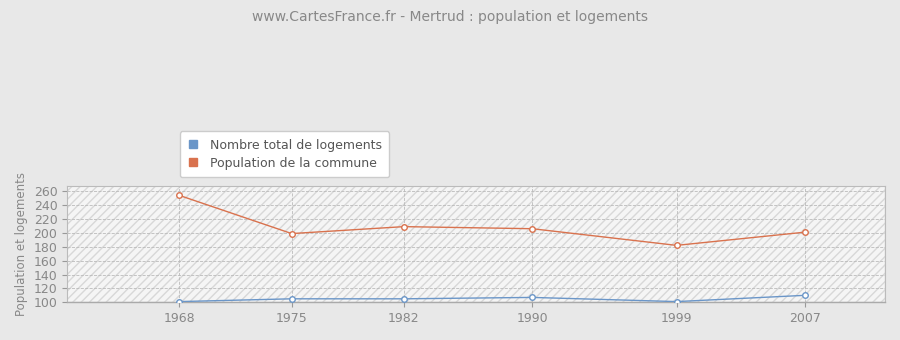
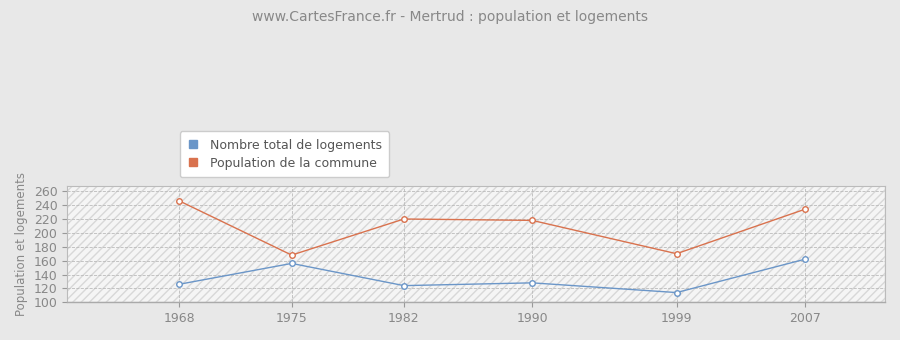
Nombre total de logements/1968: 101 -> 126
Population de la commune/1968: 254 -> 246
Nombre total de logements/1975: 105 -> 156
Population de la commune/1975: 199 -> 168
Nombre total de logements/1982: 105 -> 124
Population de la commune/1982: 209 -> 220
Nombre total de logements/1990: 107 -> 128
Population de la commune/1990: 206 -> 218
Nombre total de logements/1999: 101 -> 114
Population de la commune/1999: 182 -> 170
Nombre total de logements/2007: 110 -> 162
Population de la commune/2007: 201 -> 234
